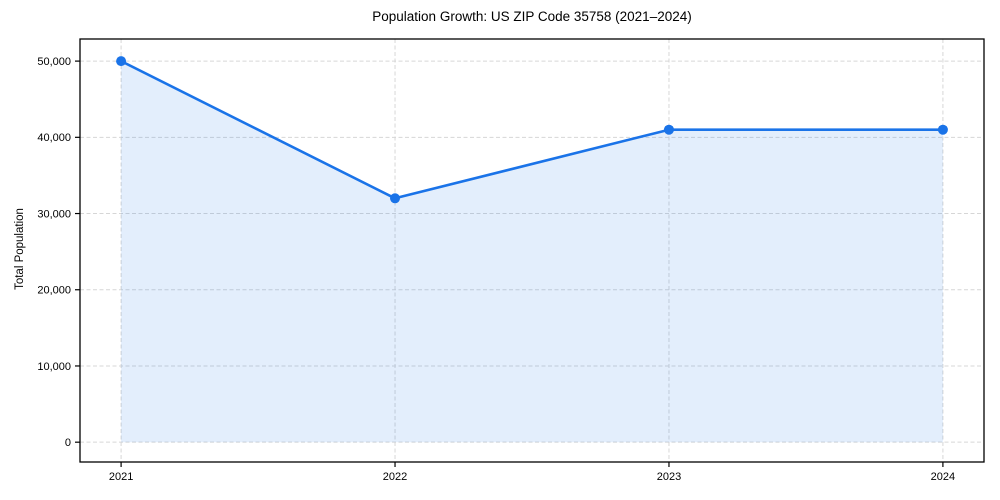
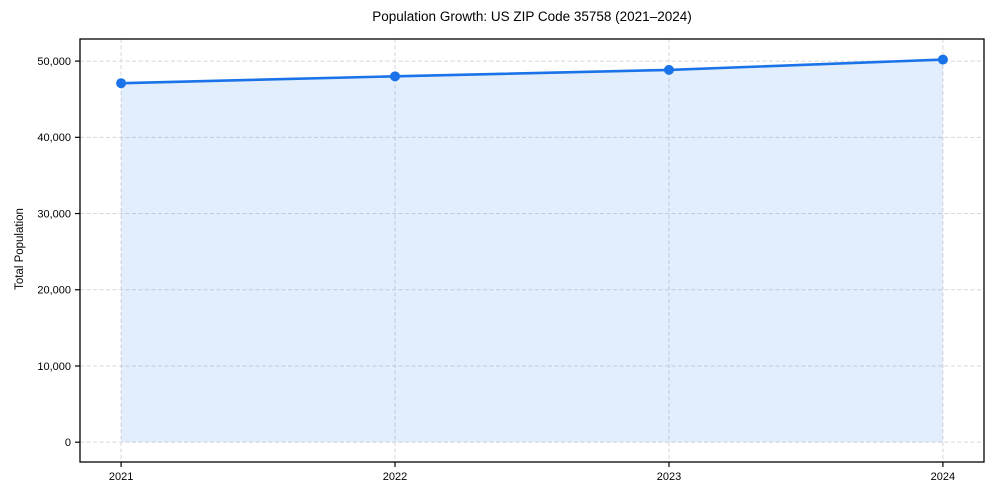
2021: 50000 -> 47000
2022: 32000 -> 48000
2023: 41000 -> 49000
2024: 41000 -> 50000
